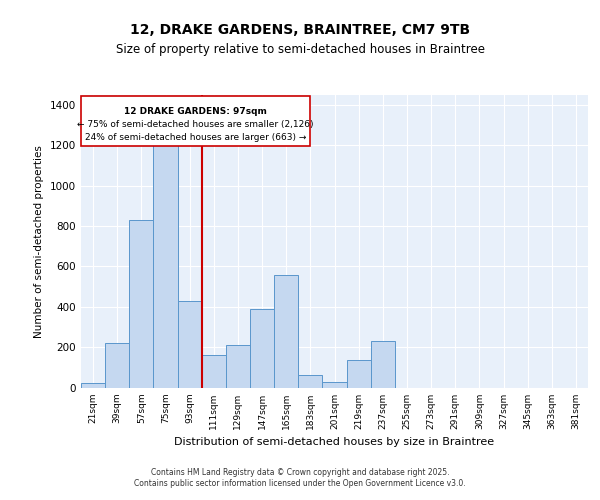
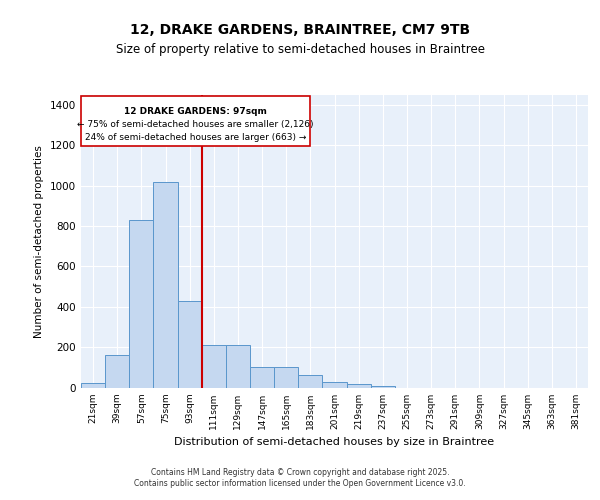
39sqm: 220 -> 160
75sqm: 1205 -> 1020
111sqm: 160 -> 210
147sqm: 390 -> 100
165sqm: 560 -> 100
219sqm: 135 -> 15
237sqm: 230 -> 5
